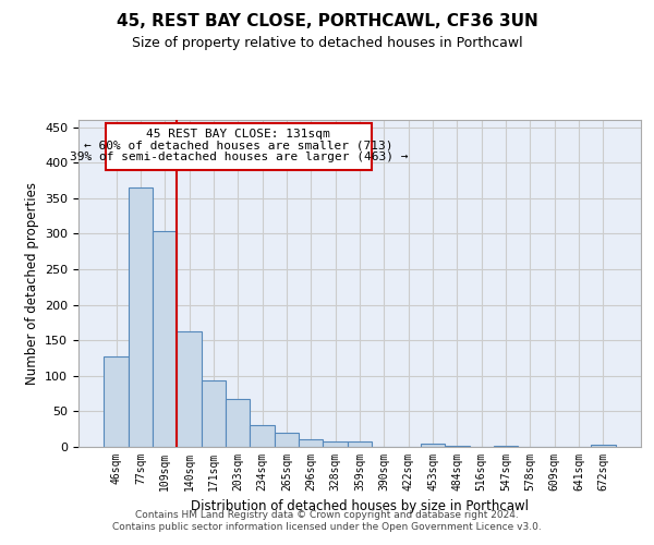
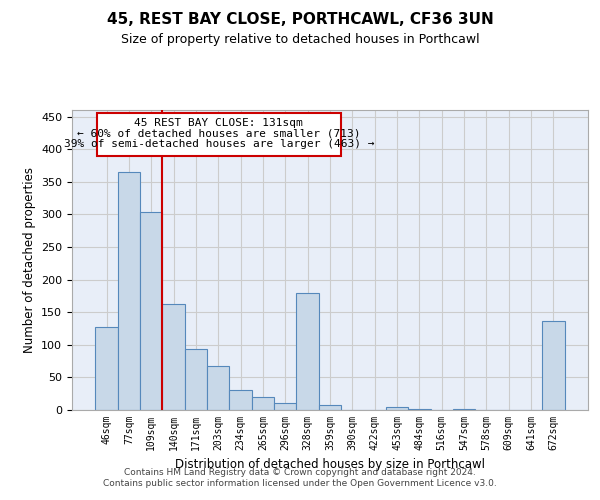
328sqm: 7 -> 180
672sqm: 3 -> 136
